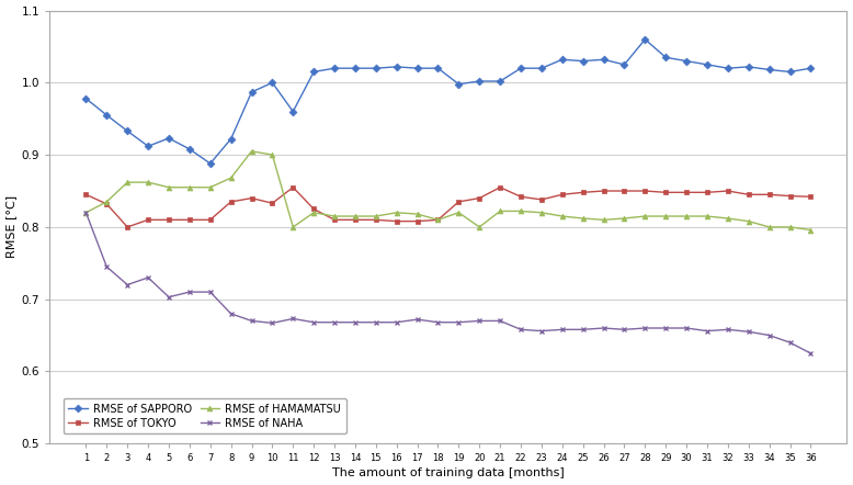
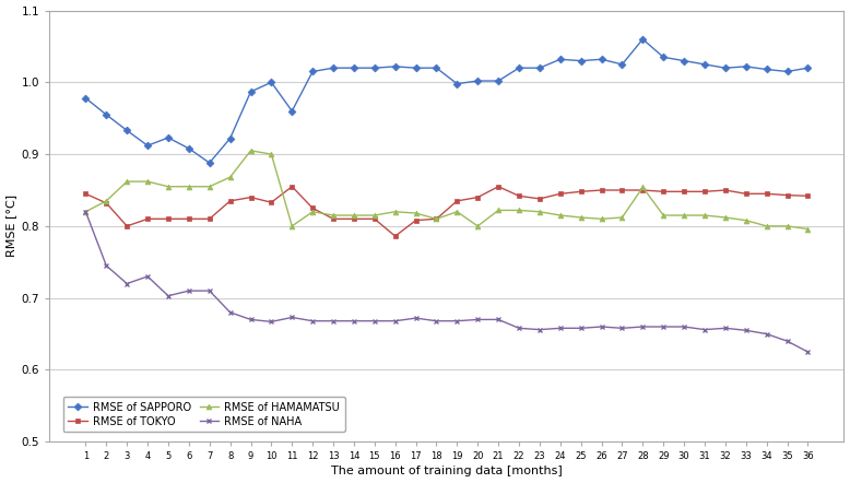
RMSE of TOKYO/16: 0.808 -> 0.786
RMSE of HAMAMATSU/28: 0.815 -> 0.854
